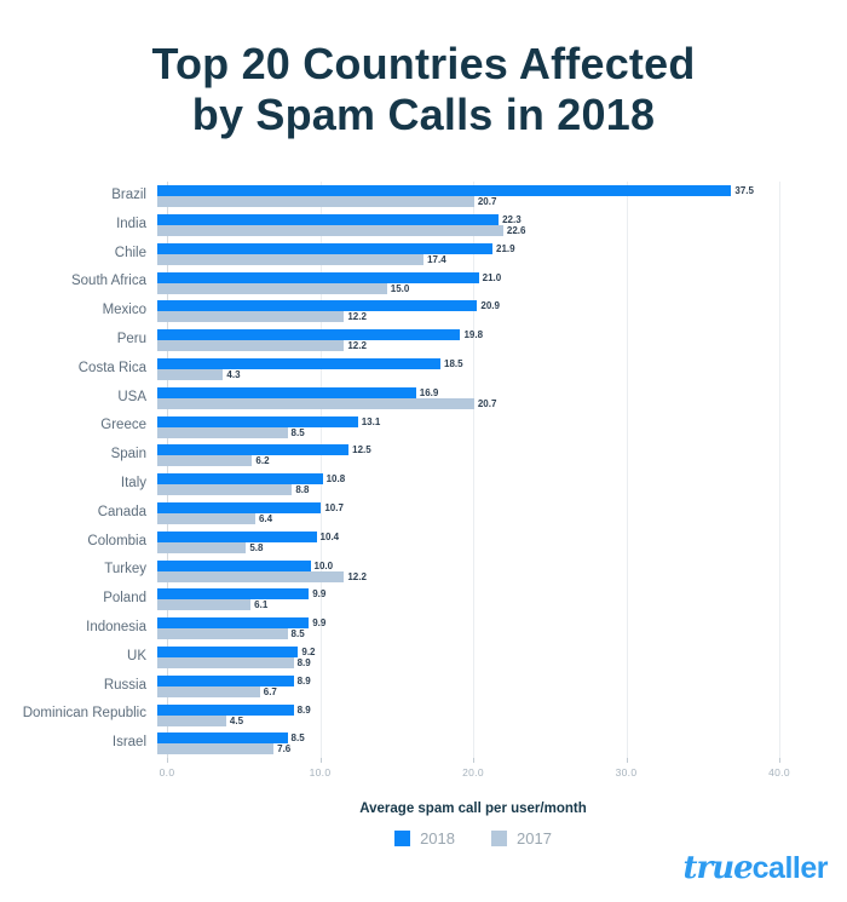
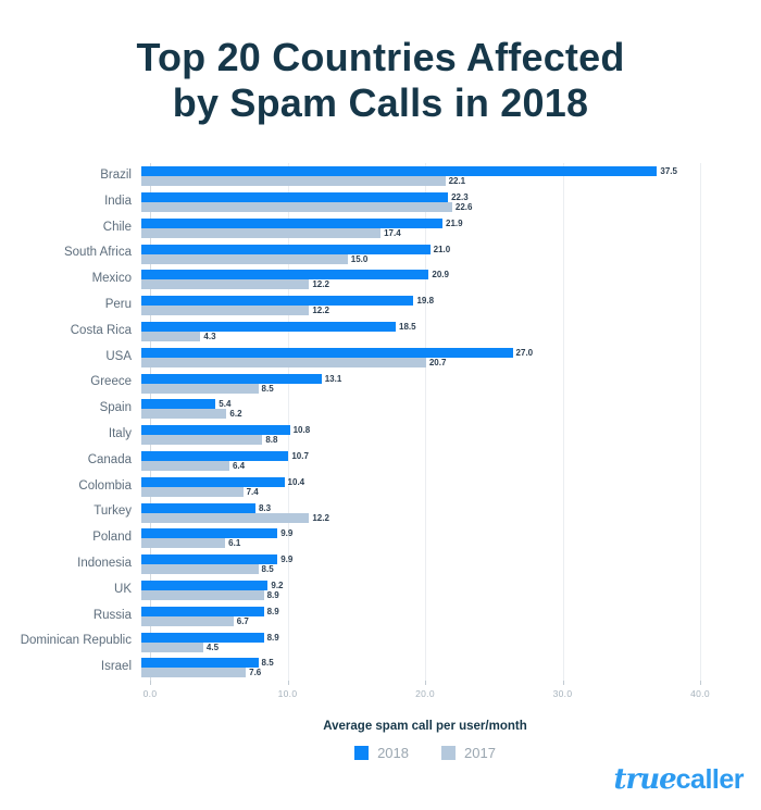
2017/Brazil: 20.7 -> 22.1
2018/USA: 16.9 -> 27.0
2018/Spain: 12.5 -> 5.4
2017/Colombia: 5.8 -> 7.4
2018/Turkey: 10.0 -> 8.3
